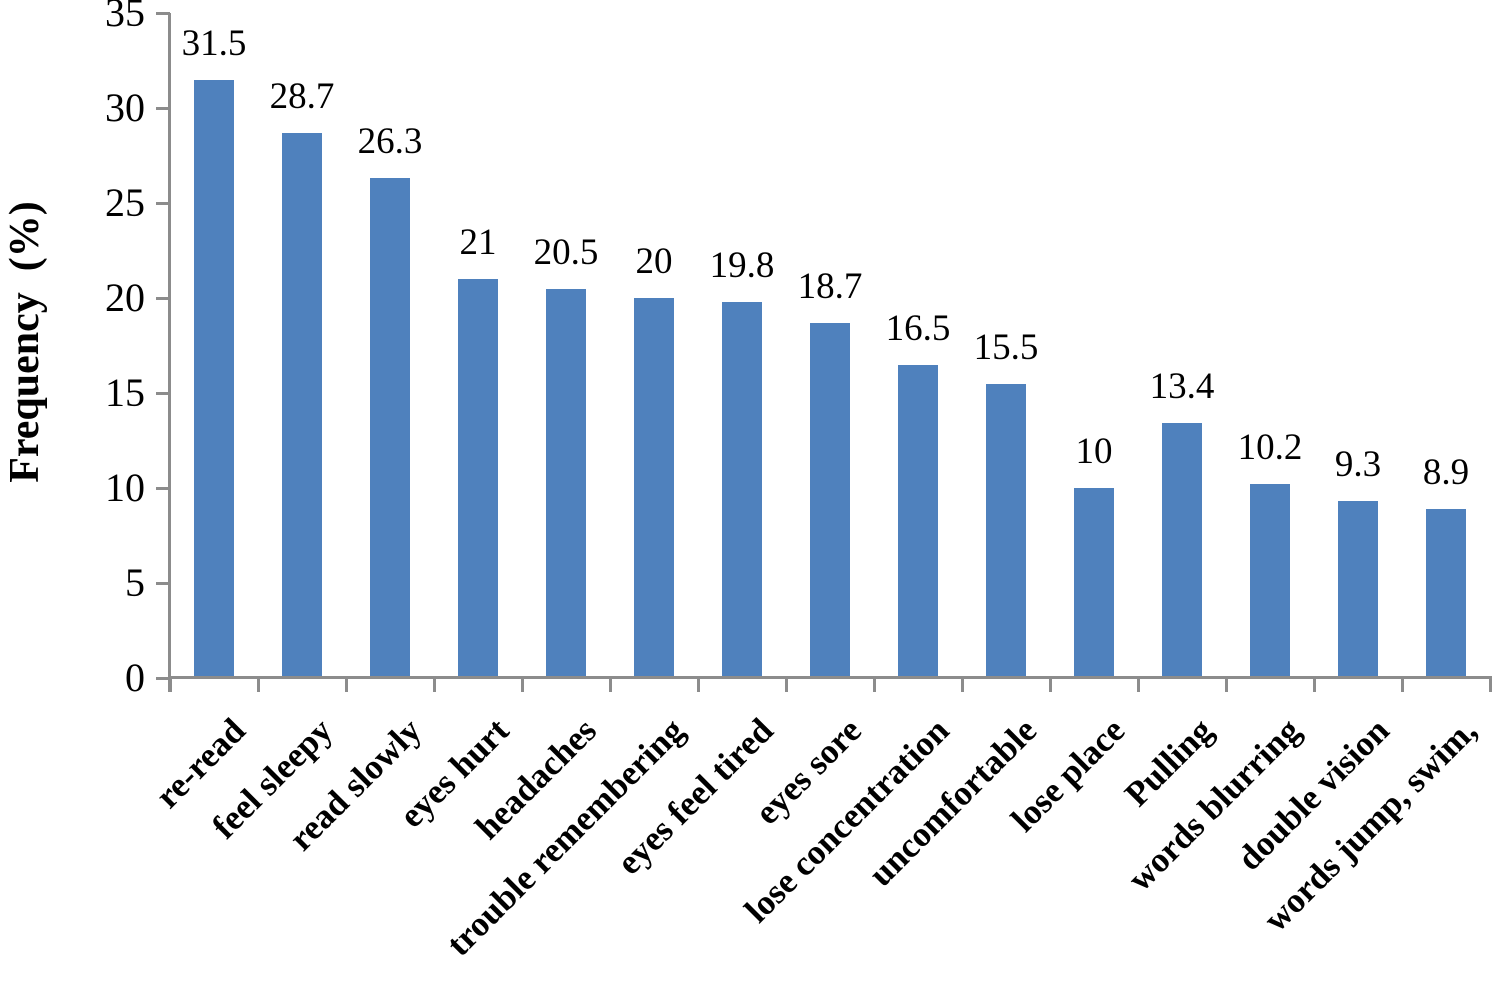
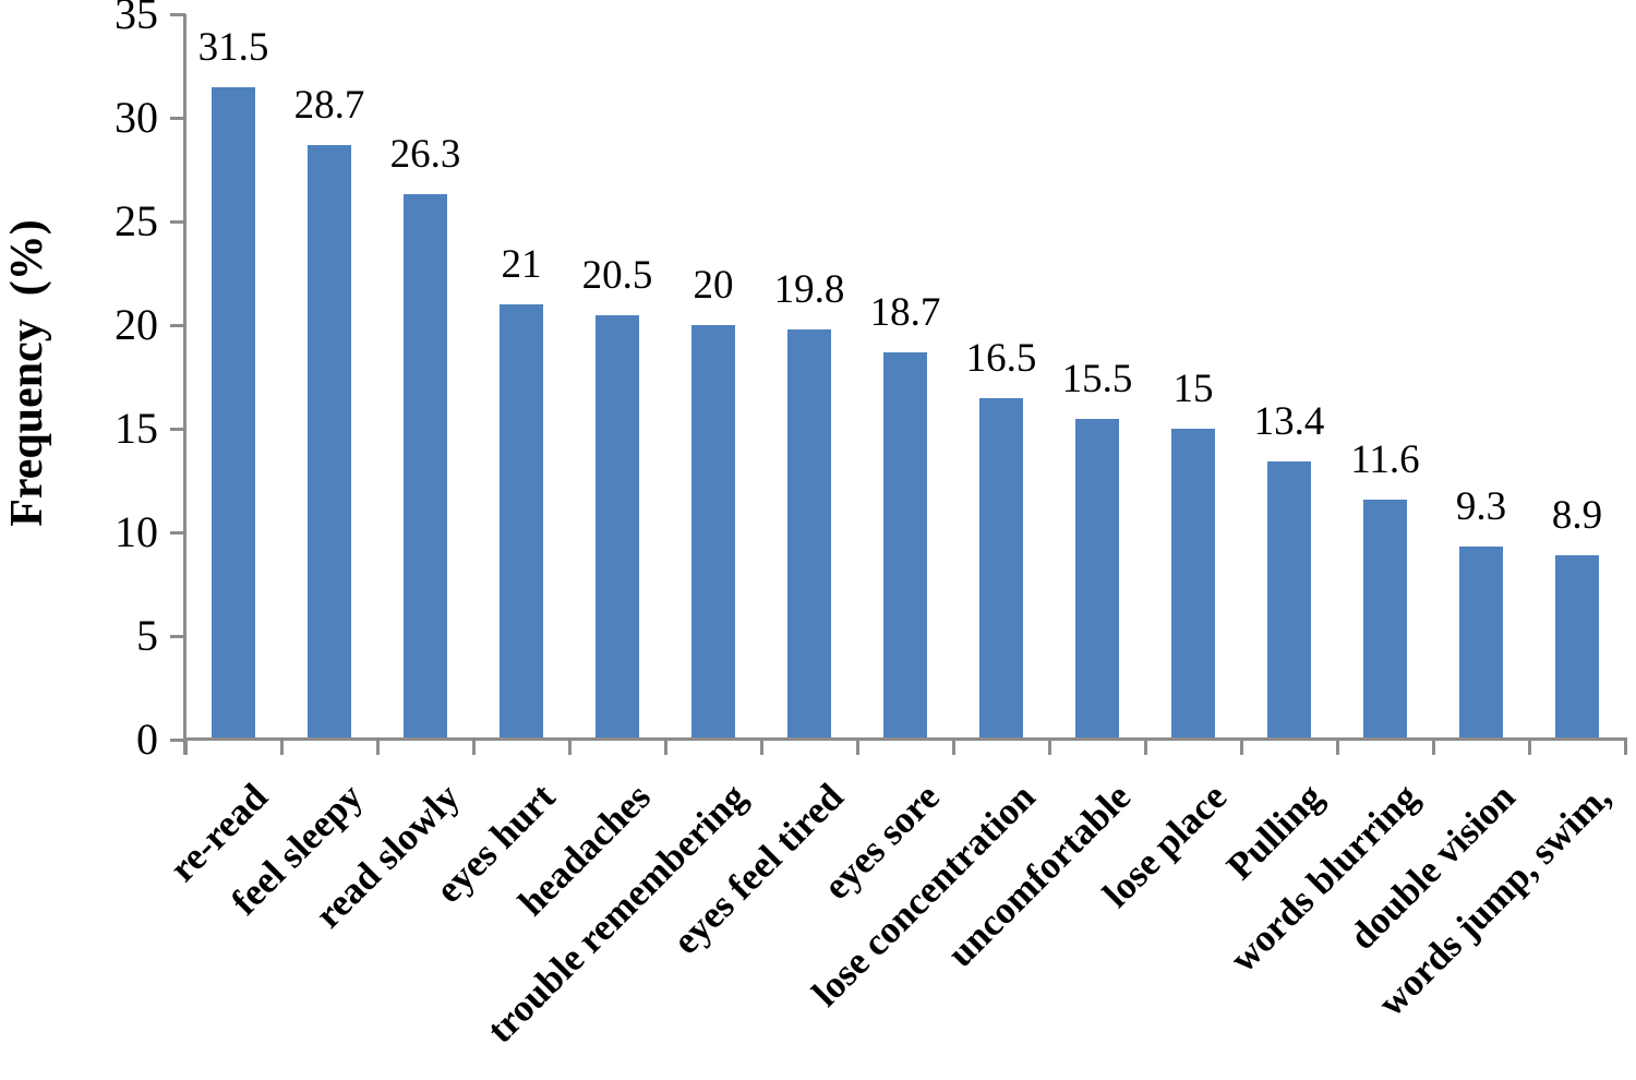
lose place: 10 -> 15
words blurring: 10.2 -> 11.6
